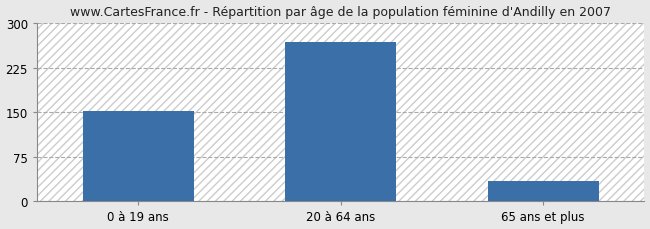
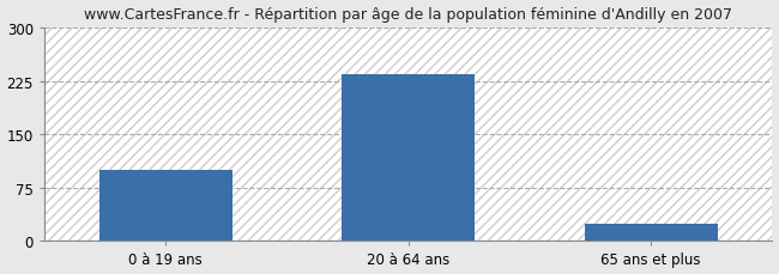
0 à 19 ans: 152 -> 100
20 à 64 ans: 268 -> 234
65 ans et plus: 34 -> 25
